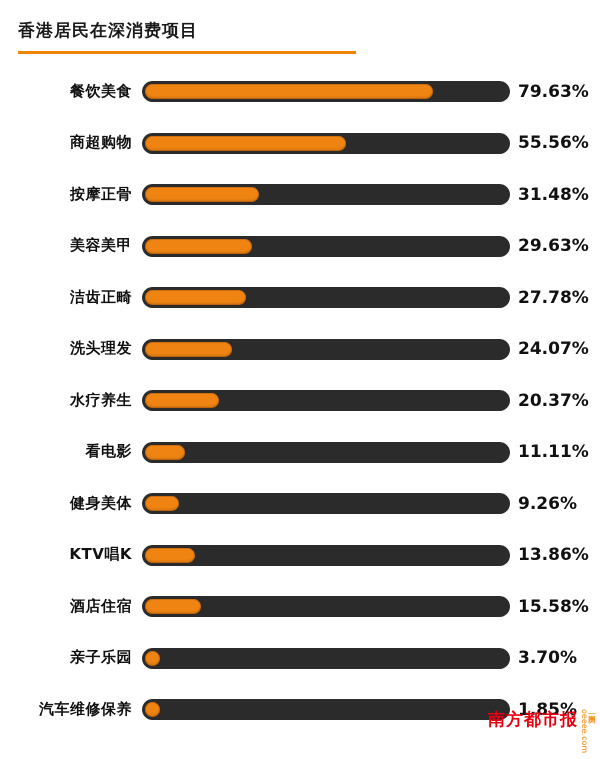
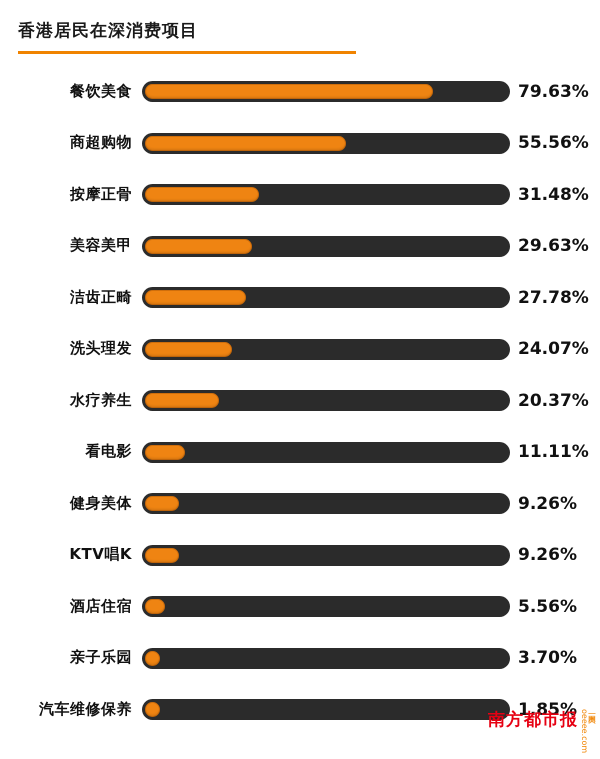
KTV唱K: 13.86% -> 9.26%
酒店住宿: 15.58% -> 5.56%
